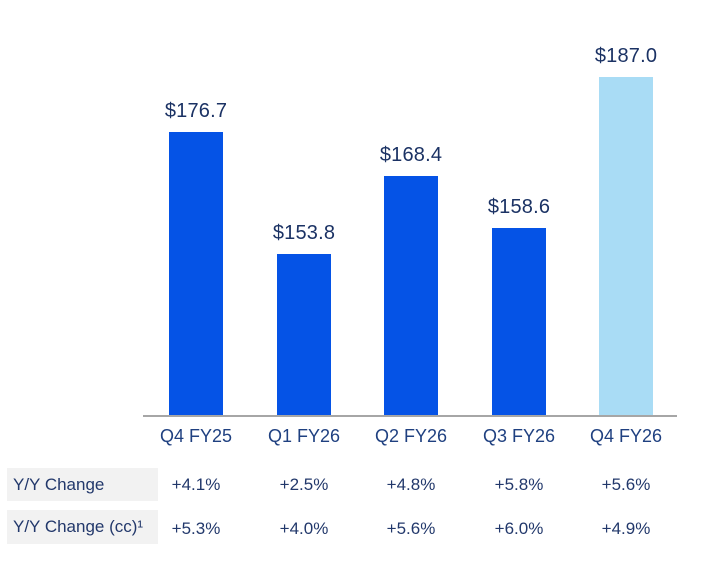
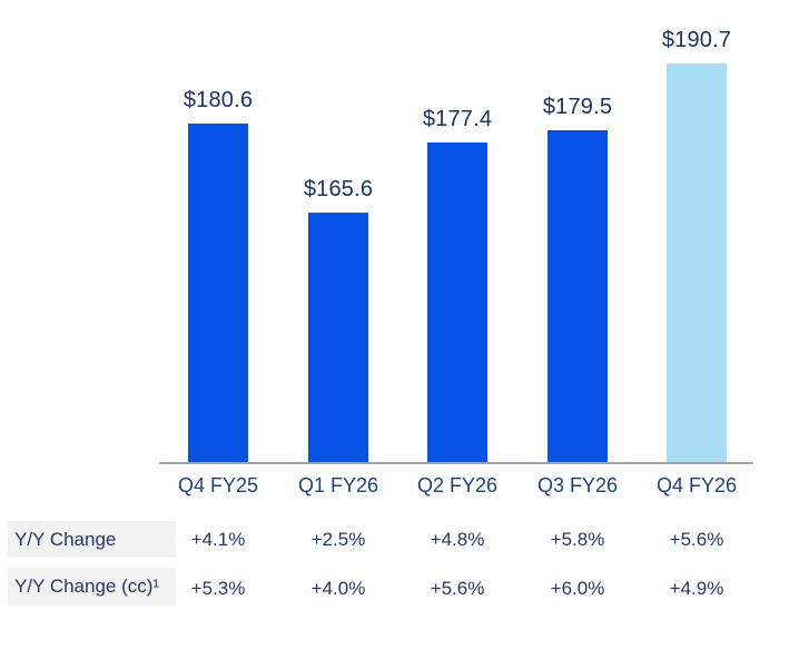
Q4 FY25: $176.7 -> $180.6
Q1 FY26: $153.8 -> $165.6
Q2 FY26: $168.4 -> $177.4
Q3 FY26: $158.6 -> $179.5
Q4 FY26: $187.0 -> $190.7
